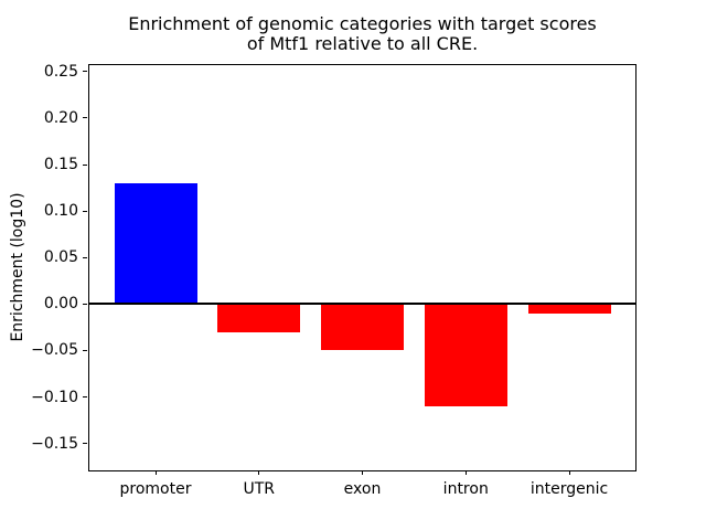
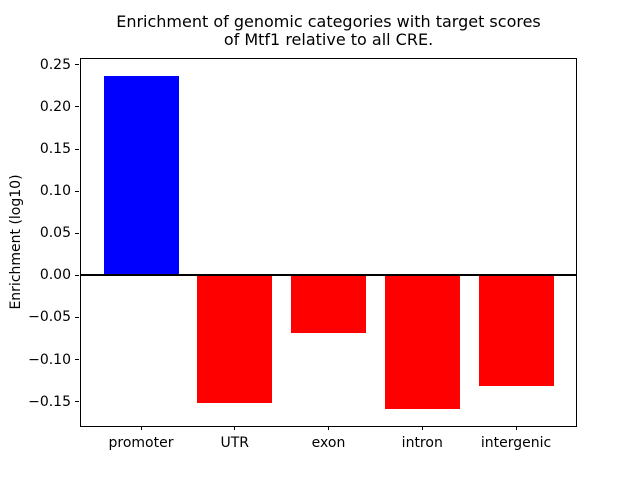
promoter: 0.13 -> 0.24
UTR: -0.03 -> -0.15
exon: -0.05 -> -0.07
intron: -0.11 -> -0.16
intergenic: -0.01 -> -0.13
